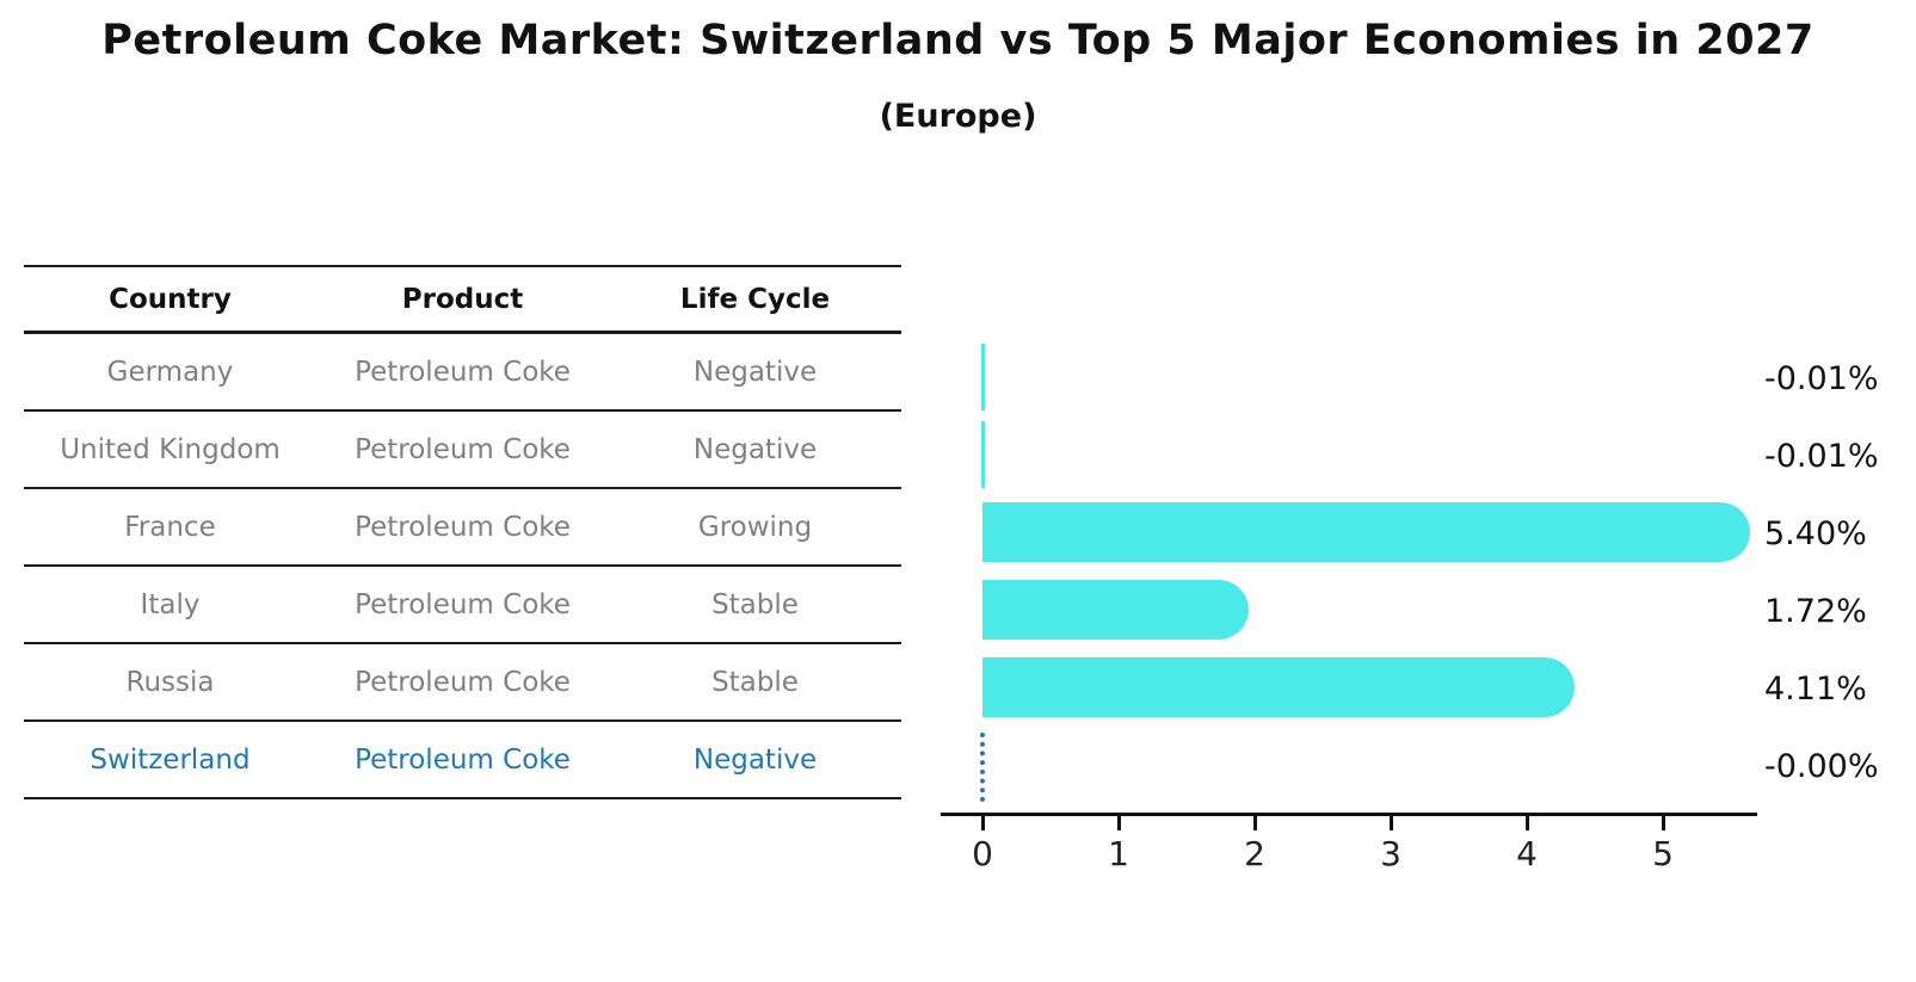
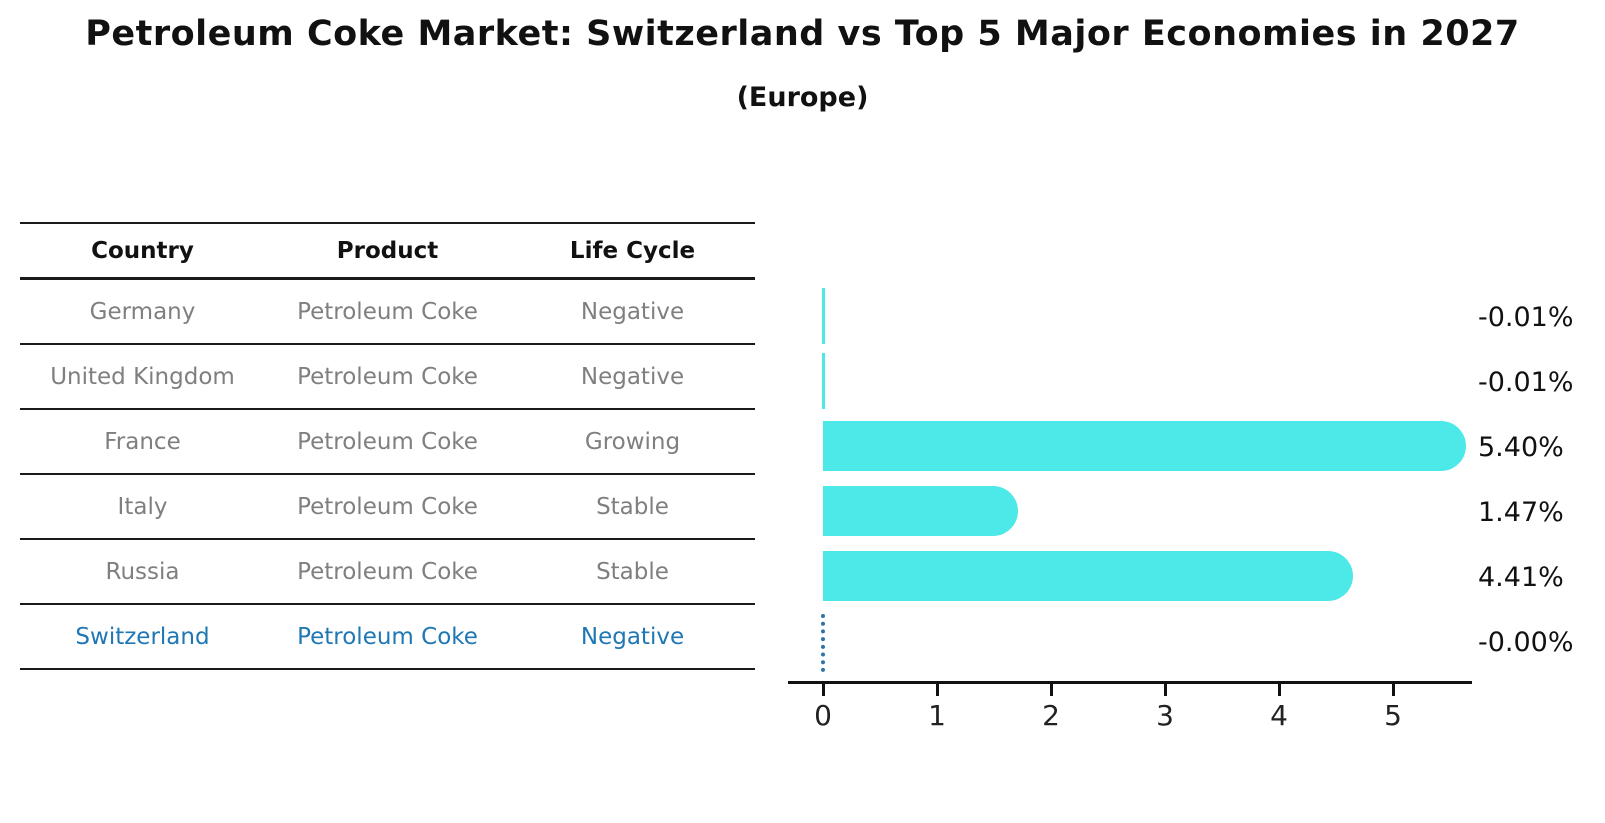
Italy: 1.72% -> 1.47%
Russia: 4.11% -> 4.41%
